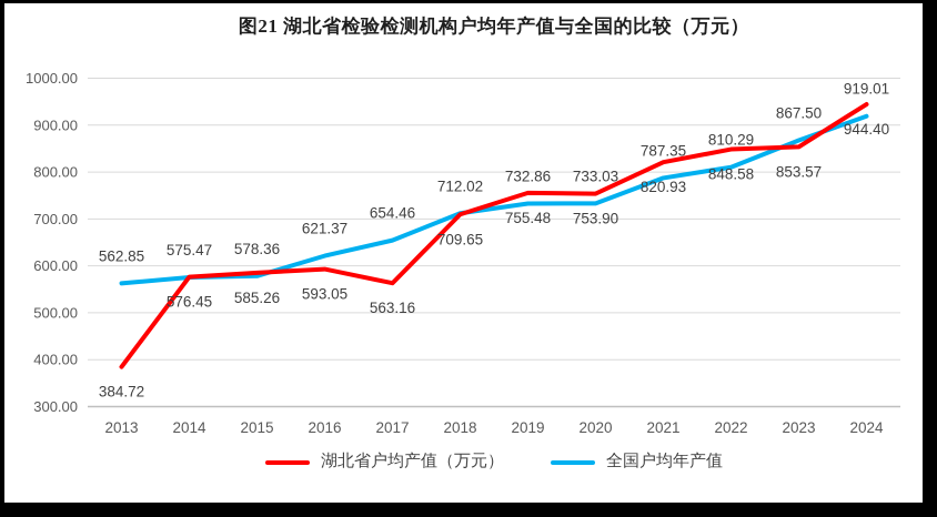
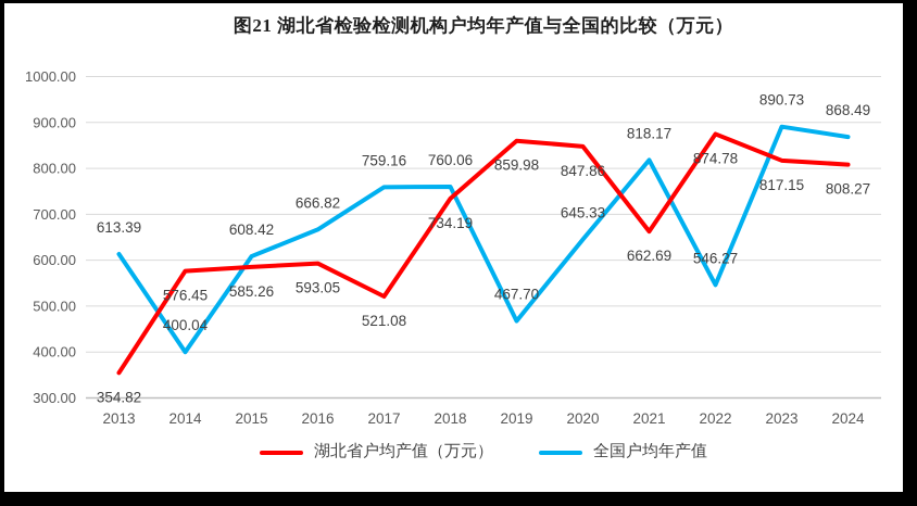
湖北省户均产值（万元）/2013: 384.72 -> 354.82
全国户均年产值/2013: 562.85 -> 613.39
全国户均年产值/2014: 575.47 -> 400.04
全国户均年产值/2015: 578.36 -> 608.42
全国户均年产值/2016: 621.37 -> 666.82
湖北省户均产值（万元）/2017: 563.16 -> 521.08
全国户均年产值/2017: 654.46 -> 759.16
湖北省户均产值（万元）/2018: 709.65 -> 734.19
全国户均年产值/2018: 712.02 -> 760.06
湖北省户均产值（万元）/2019: 755.48 -> 859.98
全国户均年产值/2019: 732.86 -> 467.70
湖北省户均产值（万元）/2020: 753.90 -> 847.86
全国户均年产值/2020: 733.03 -> 645.33
湖北省户均产值（万元）/2021: 820.93 -> 662.69
全国户均年产值/2021: 787.35 -> 818.17
湖北省户均产值（万元）/2022: 848.58 -> 874.78
全国户均年产值/2022: 810.29 -> 546.27
湖北省户均产值（万元）/2023: 853.57 -> 817.15
全国户均年产值/2023: 867.50 -> 890.73
湖北省户均产值（万元）/2024: 944.40 -> 808.27
全国户均年产值/2024: 919.01 -> 868.49
